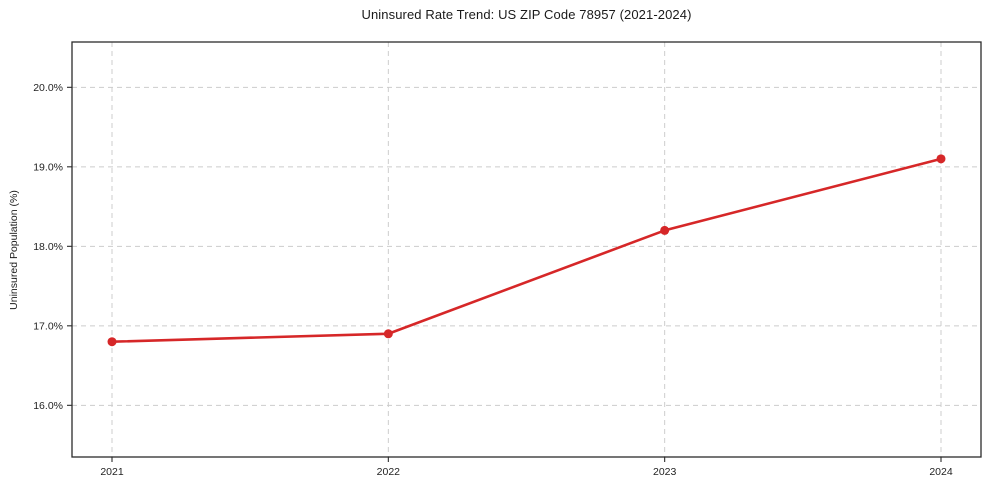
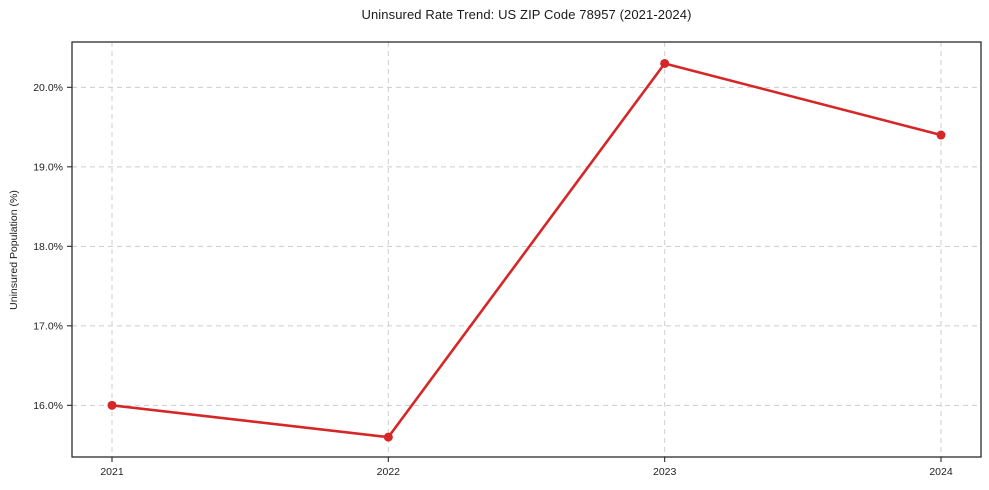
2021: 16.8% -> 16.0%
2022: 16.9% -> 15.6%
2023: 18.2% -> 20.3%
2024: 19.1% -> 19.4%
